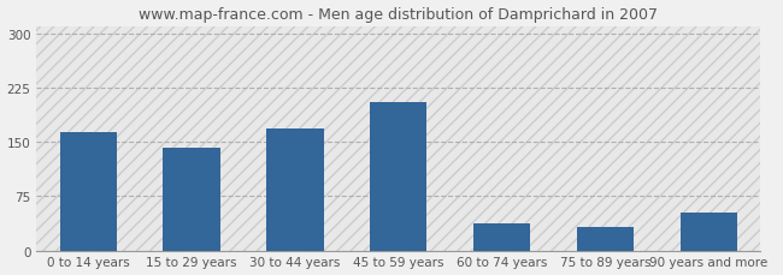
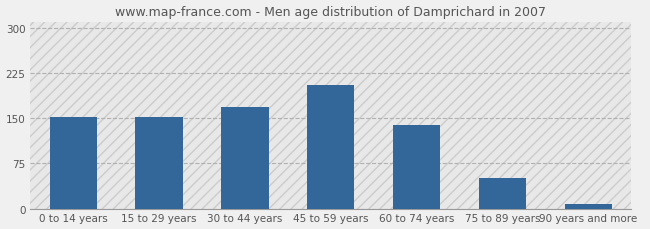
0 to 14 years: 164 -> 152
15 to 29 years: 142 -> 152
60 to 74 years: 38 -> 138
75 to 89 years: 32 -> 50
90 years and more: 52 -> 7
